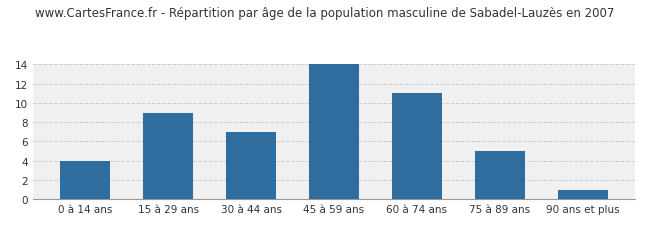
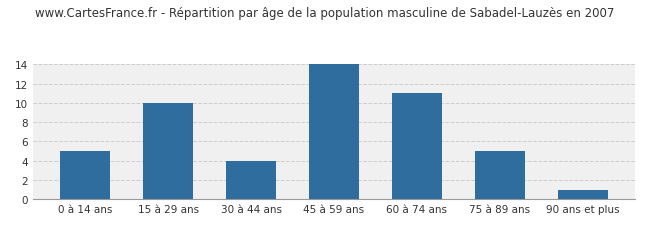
0 à 14 ans: 4 -> 5
15 à 29 ans: 9 -> 10
30 à 44 ans: 7 -> 4
